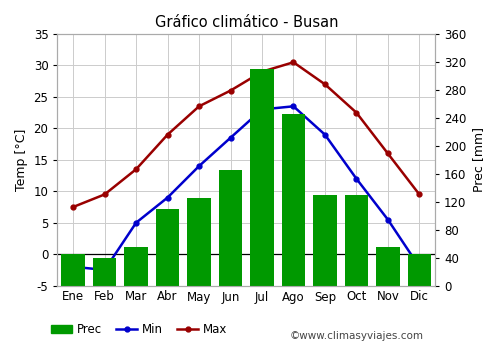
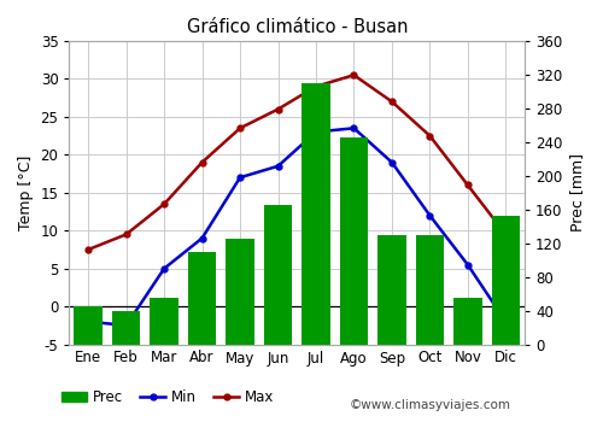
Min/May: 14.0 -> 17.0
Prec/Dic: 45 -> 152
